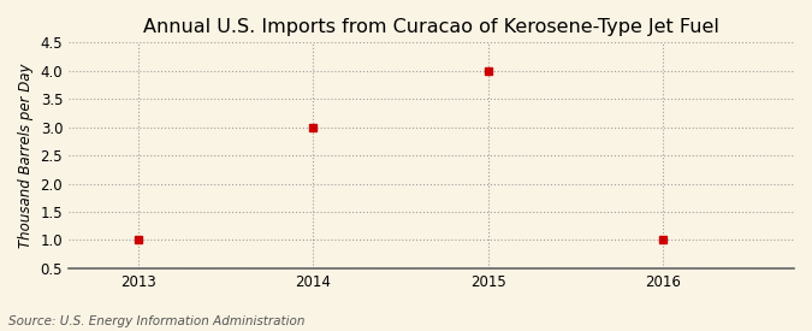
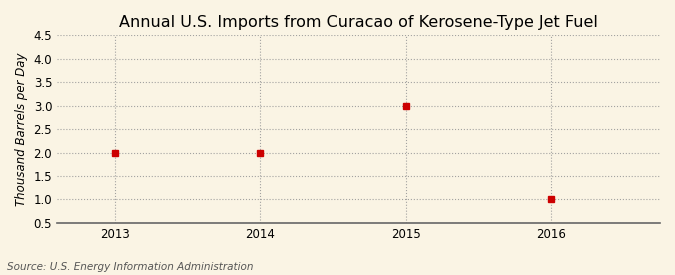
2013: 1 -> 2
2014: 3 -> 2
2015: 4 -> 3
